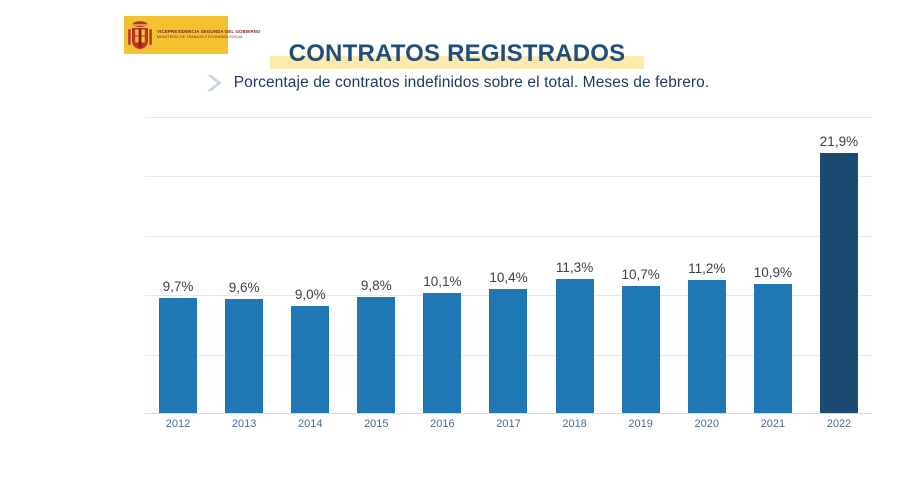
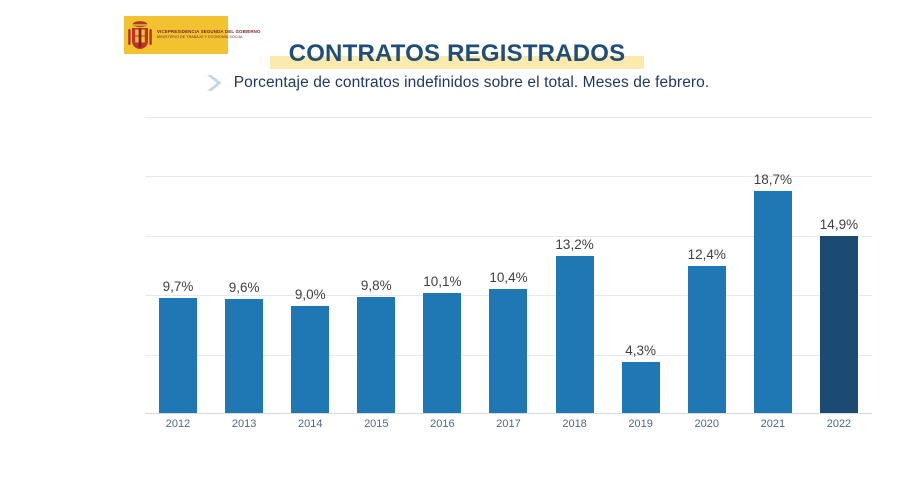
2018: 11,3% -> 13,2%
2019: 10,7% -> 4,3%
2020: 11,2% -> 12,4%
2021: 10,9% -> 18,7%
2022: 21,9% -> 14,9%
